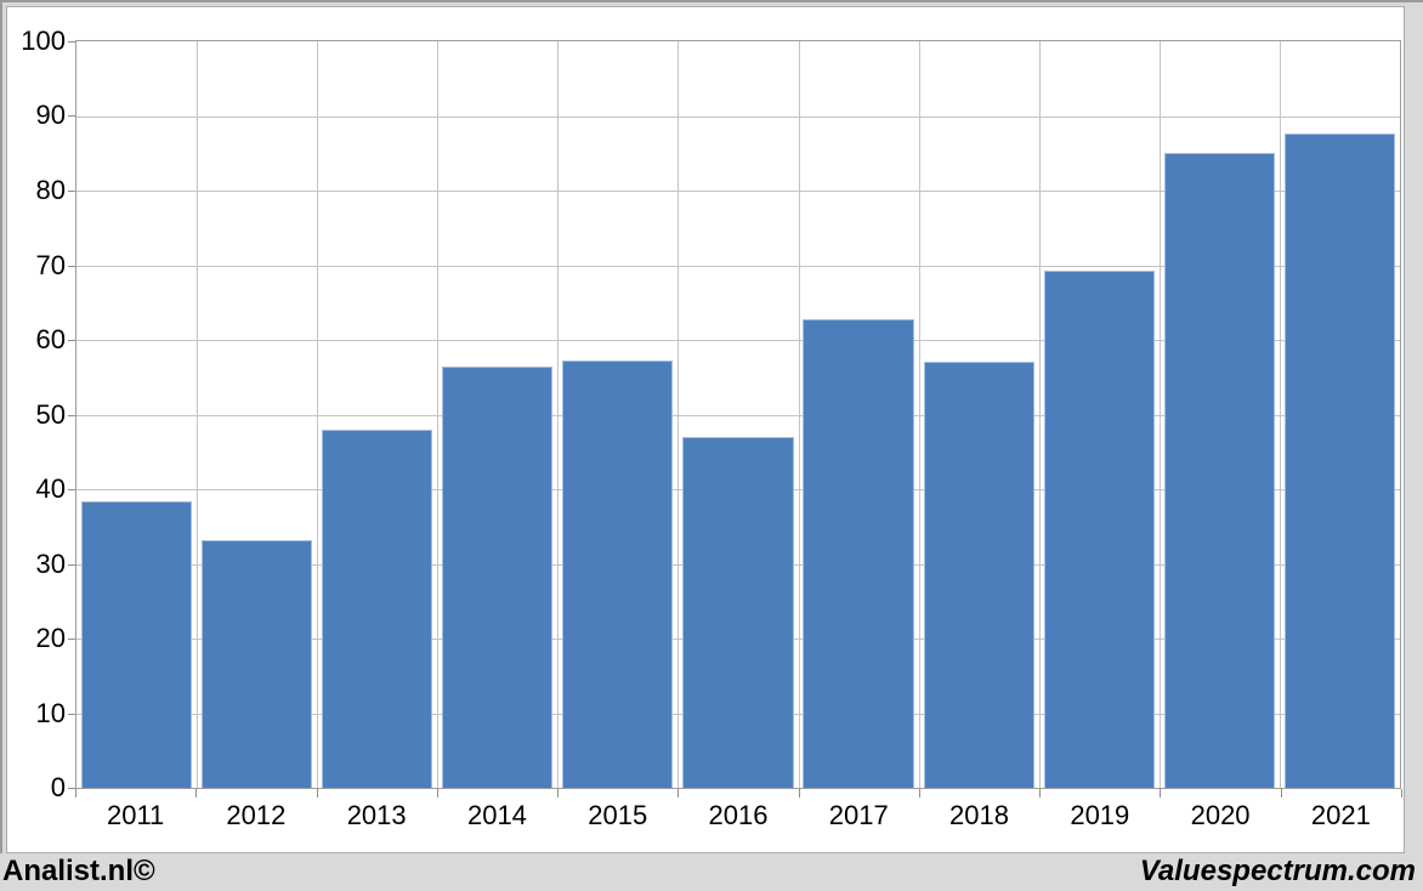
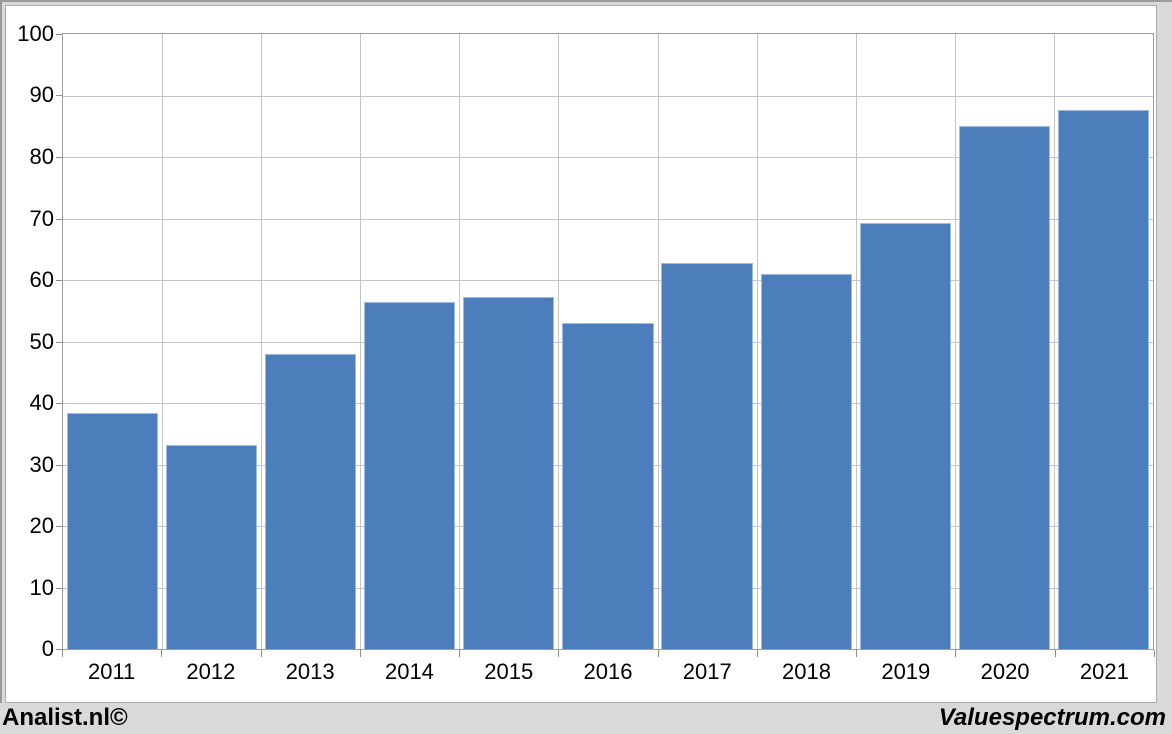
2016: 47 -> 53
2018: 57 -> 61
